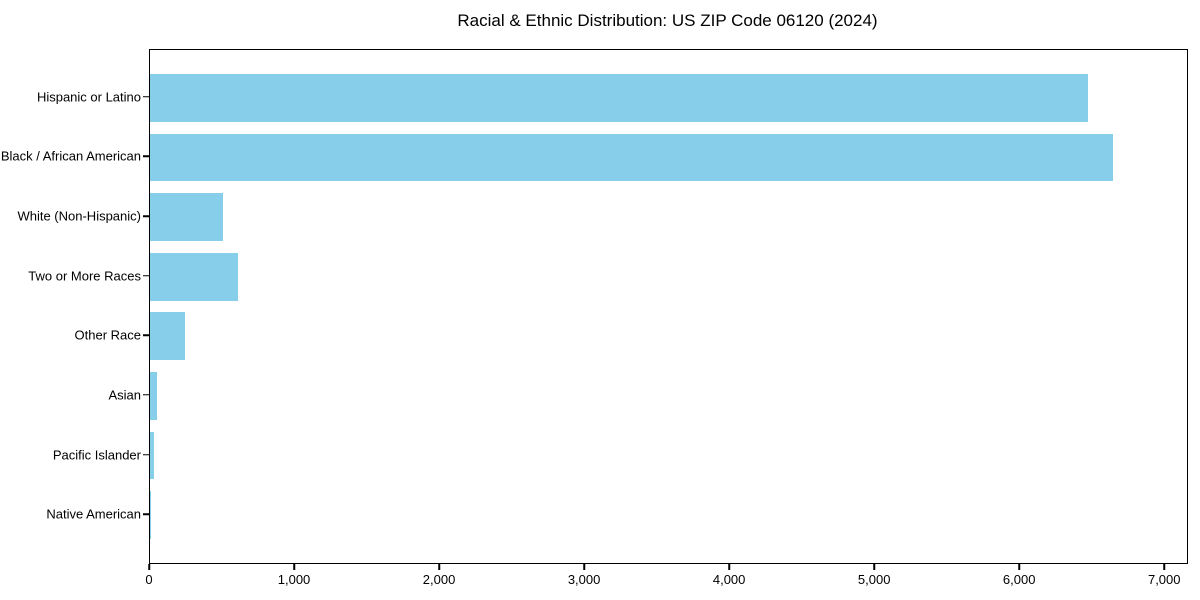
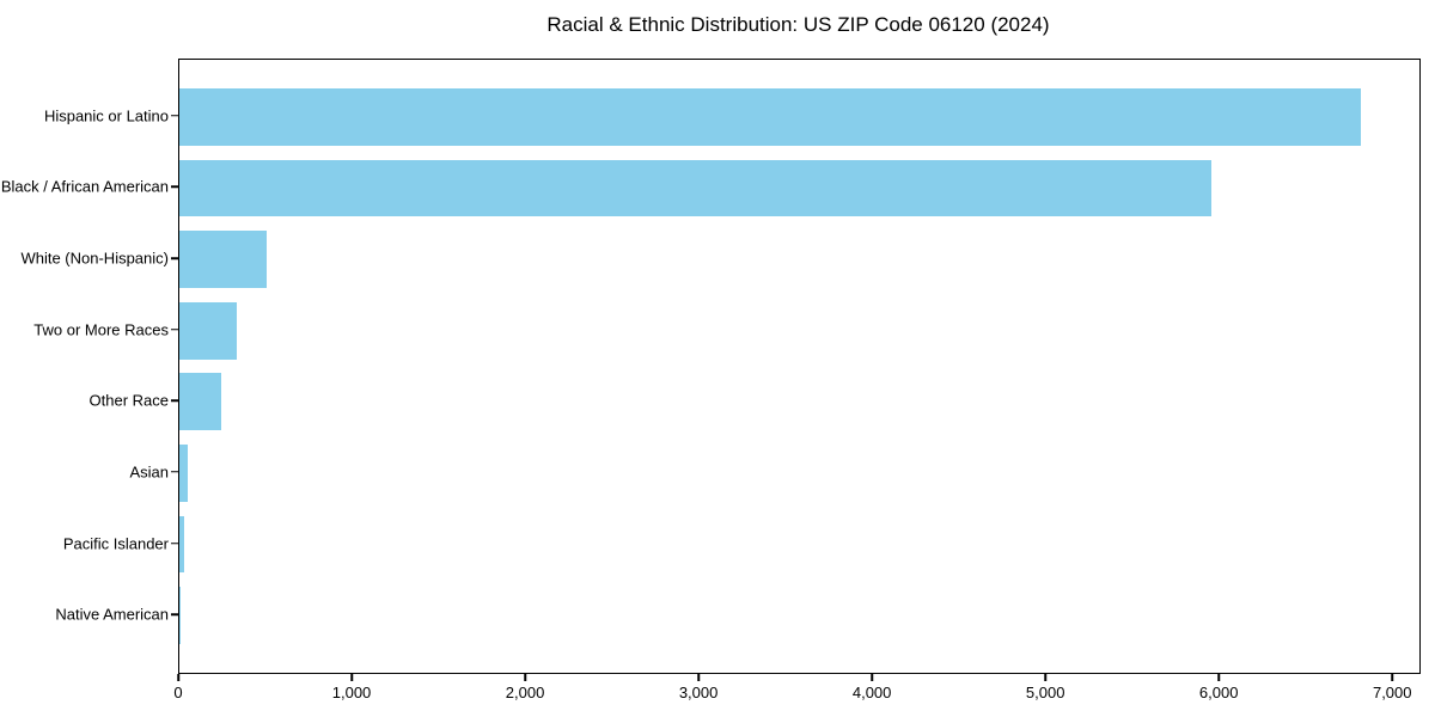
Hispanic or Latino: 6470 -> 6810
Black / African American: 6640 -> 5950
Two or More Races: 610 -> 330
